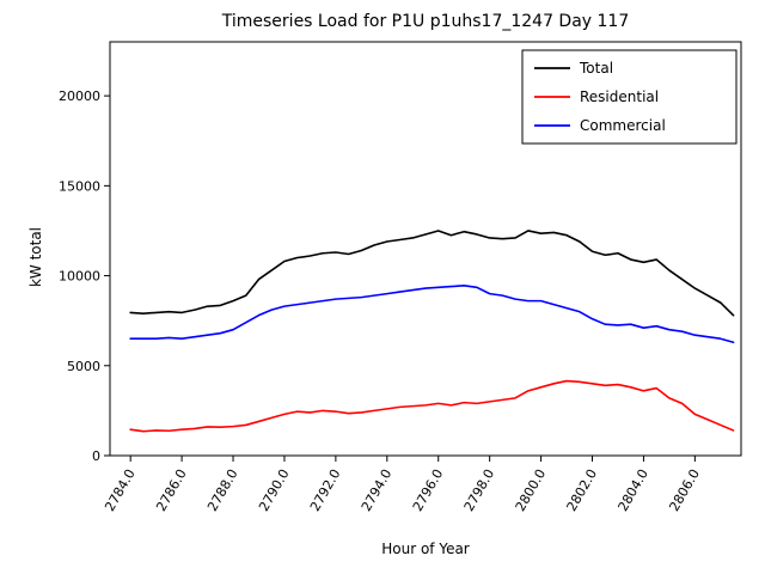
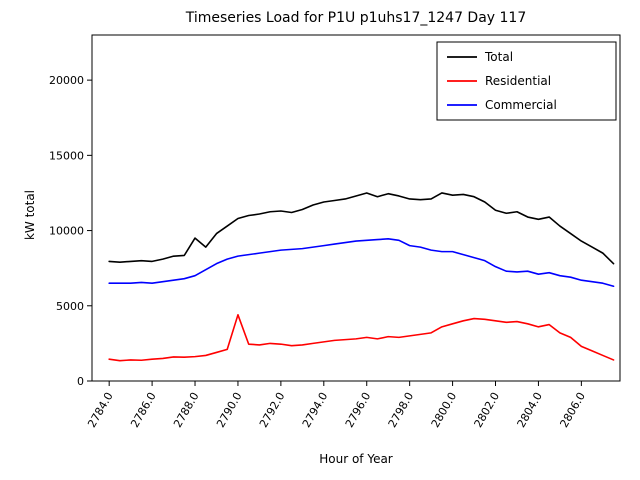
Total/2788.0: 8600 -> 9500
Residential/2790.0: 2300 -> 4400
